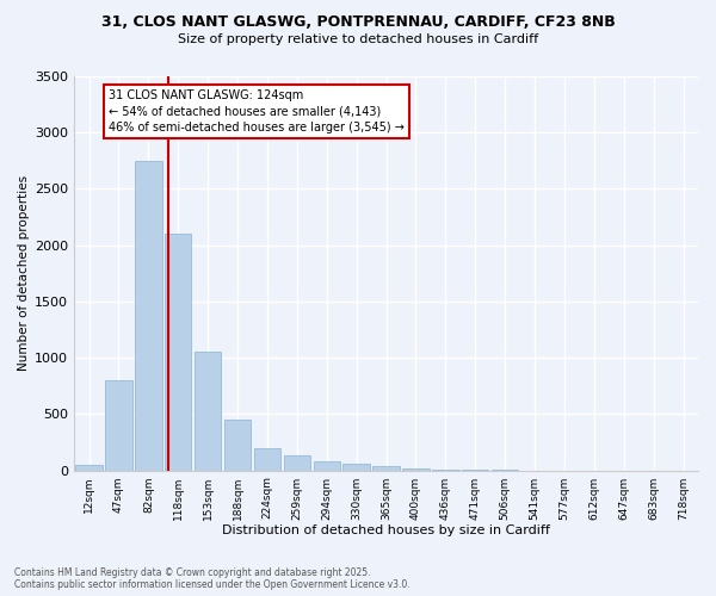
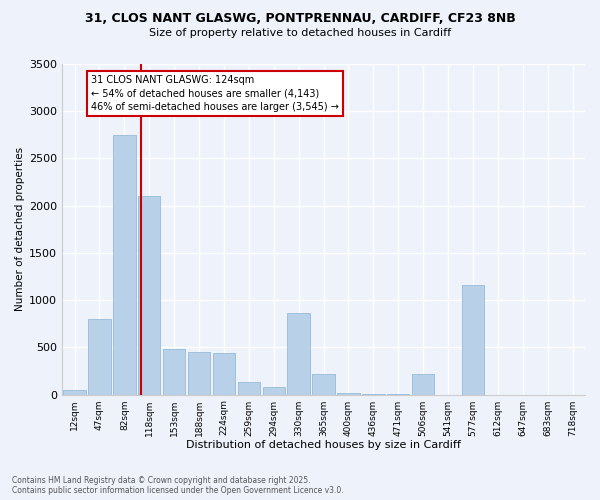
153sqm: 1050 -> 480
224sqm: 200 -> 440
330sqm: 60 -> 860
365sqm: 40 -> 220
506sqm: 0 -> 220
577sqm: 0 -> 1160
